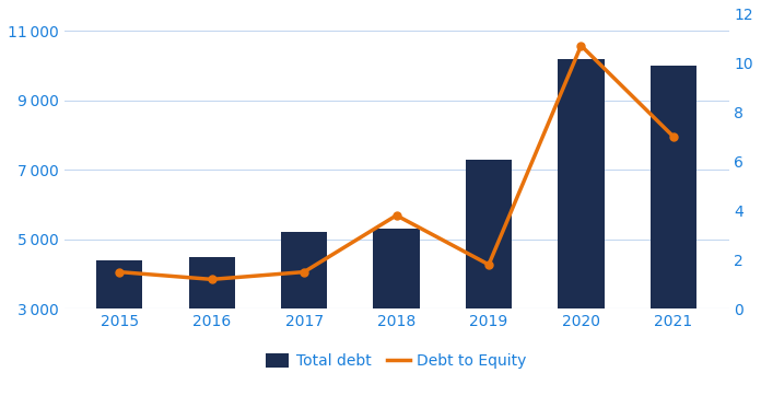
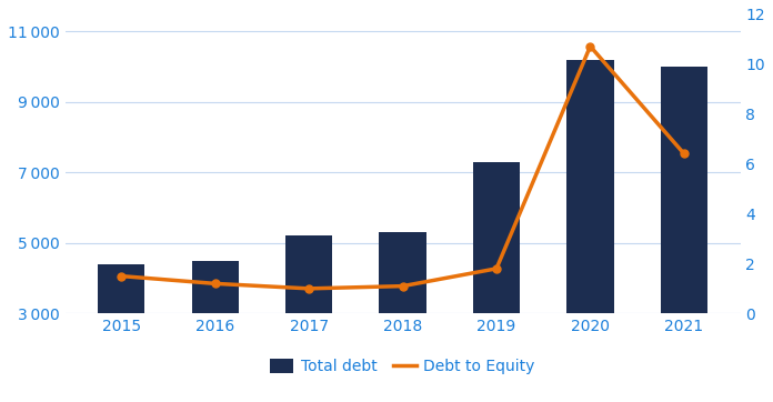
Debt to Equity/2017: 1.5 -> 1.0
Debt to Equity/2018: 3.8 -> 1.1
Debt to Equity/2021: 7.0 -> 6.4
